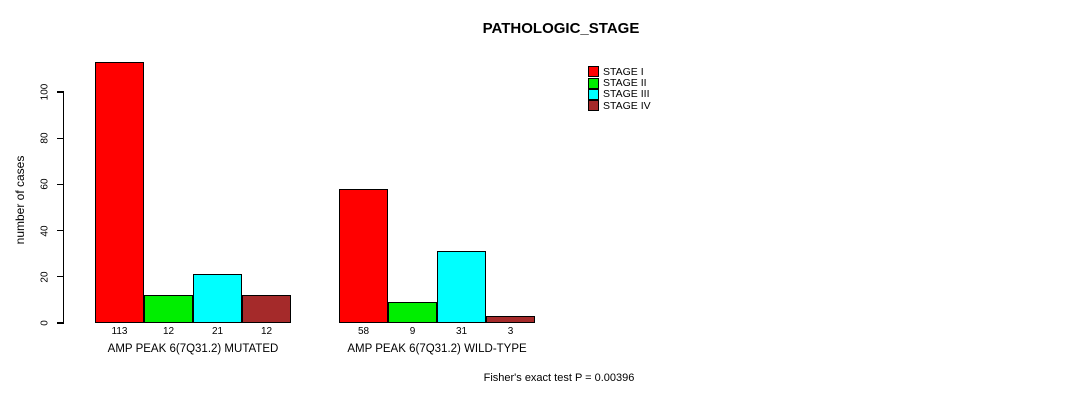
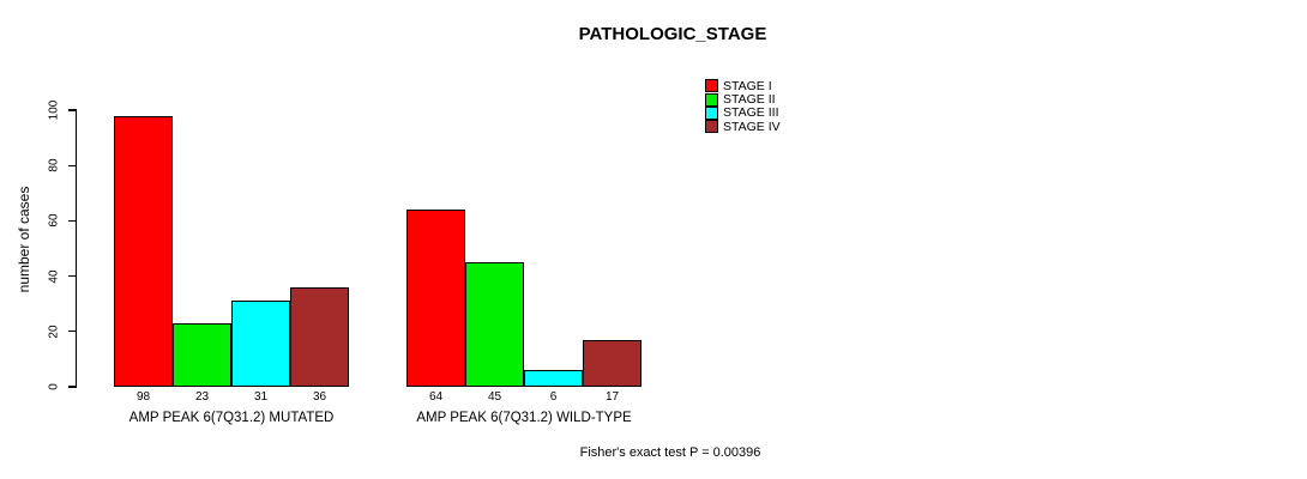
STAGE I/AMP PEAK 6(7Q31.2) MUTATED: 113 -> 98
STAGE II/AMP PEAK 6(7Q31.2) MUTATED: 12 -> 23
STAGE III/AMP PEAK 6(7Q31.2) MUTATED: 21 -> 31
STAGE IV/AMP PEAK 6(7Q31.2) MUTATED: 12 -> 36
STAGE I/AMP PEAK 6(7Q31.2) WILD-TYPE: 58 -> 64
STAGE II/AMP PEAK 6(7Q31.2) WILD-TYPE: 9 -> 45
STAGE III/AMP PEAK 6(7Q31.2) WILD-TYPE: 31 -> 6
STAGE IV/AMP PEAK 6(7Q31.2) WILD-TYPE: 3 -> 17
